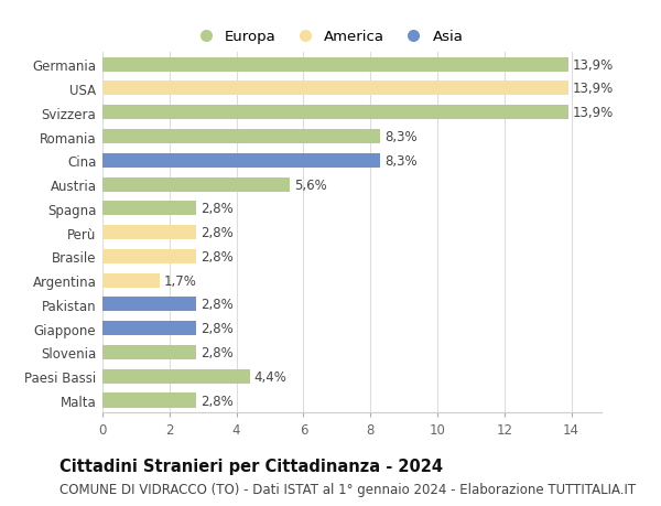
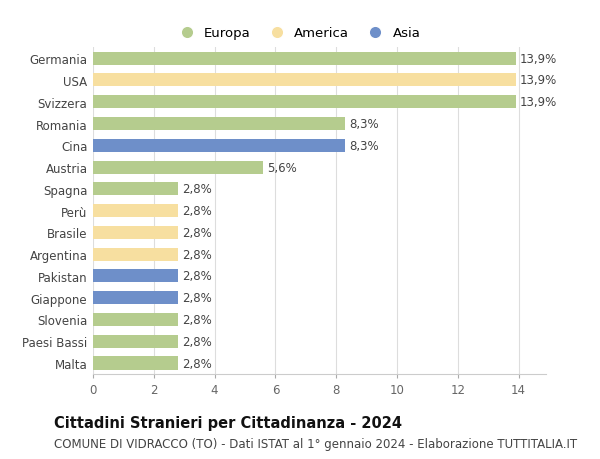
Argentina: 1,7% -> 2,8%
Paesi Bassi: 4,4% -> 2,8%
